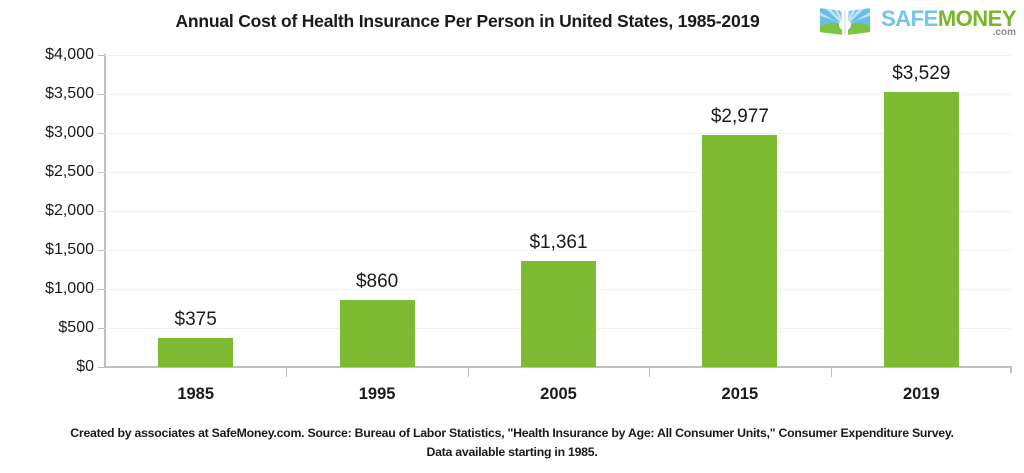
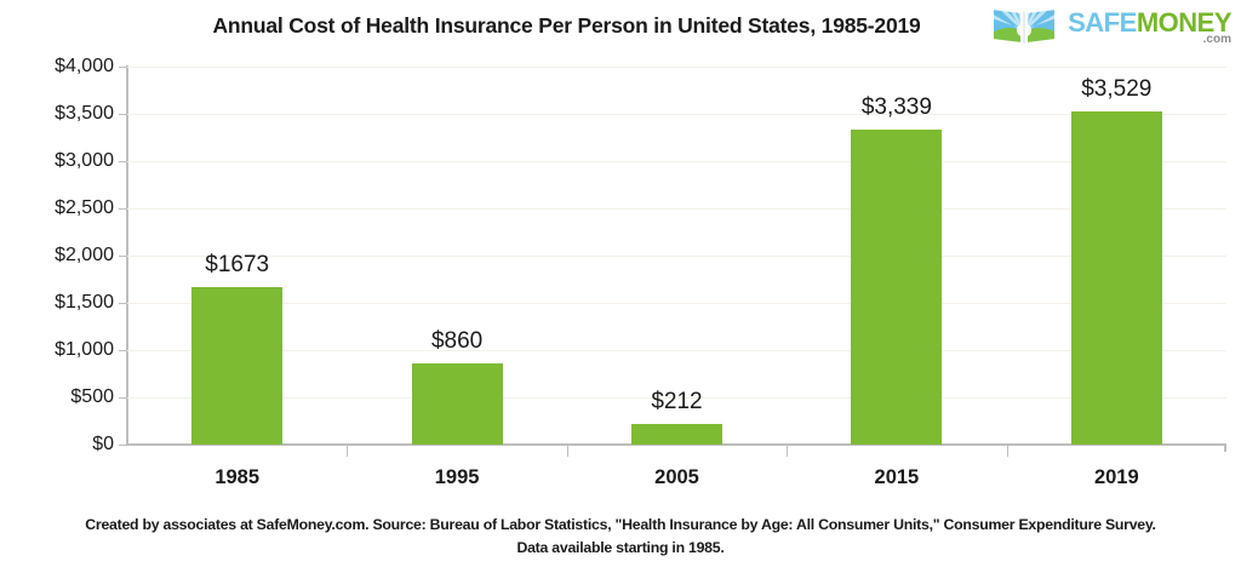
1985: $375 -> $1673
2005: $1,361 -> $212
2015: $2,977 -> $3,339
